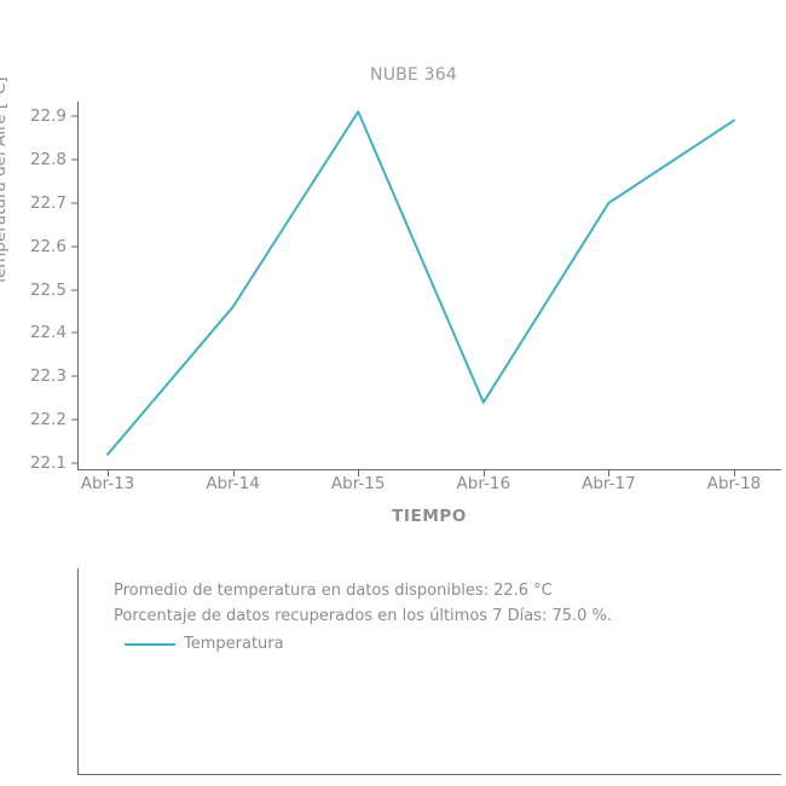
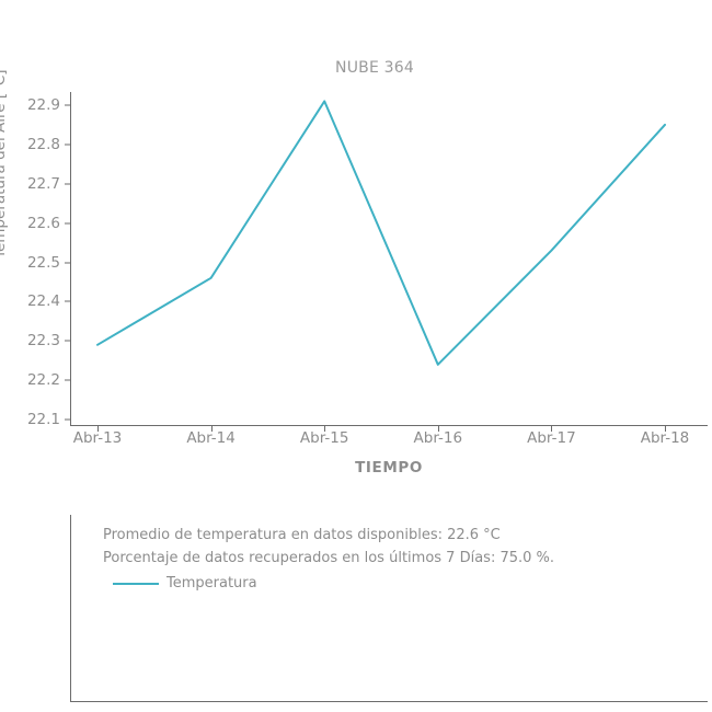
Abr-13: 22.12 -> 22.29
Abr-17: 22.70 -> 22.53
Abr-18: 22.89 -> 22.85
